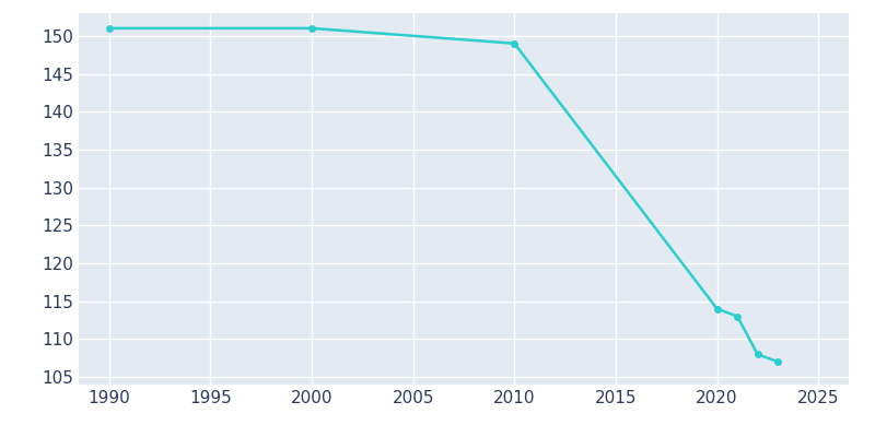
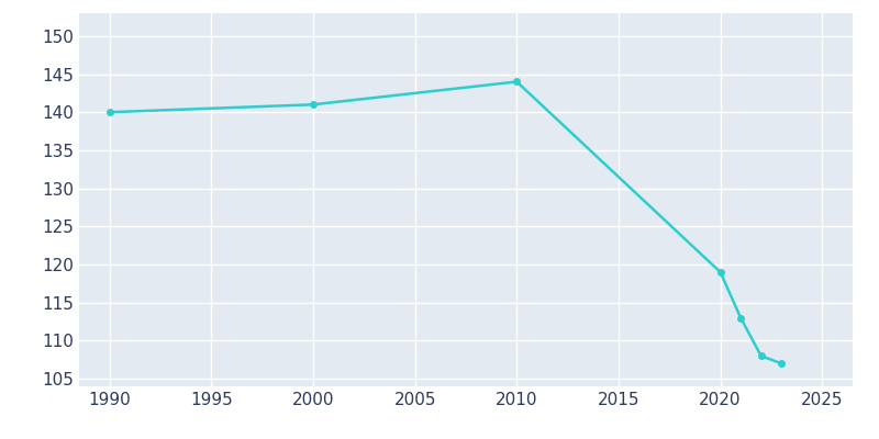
1990: 151 -> 140
2000: 151 -> 141
2010: 149 -> 144
2020: 114 -> 119
